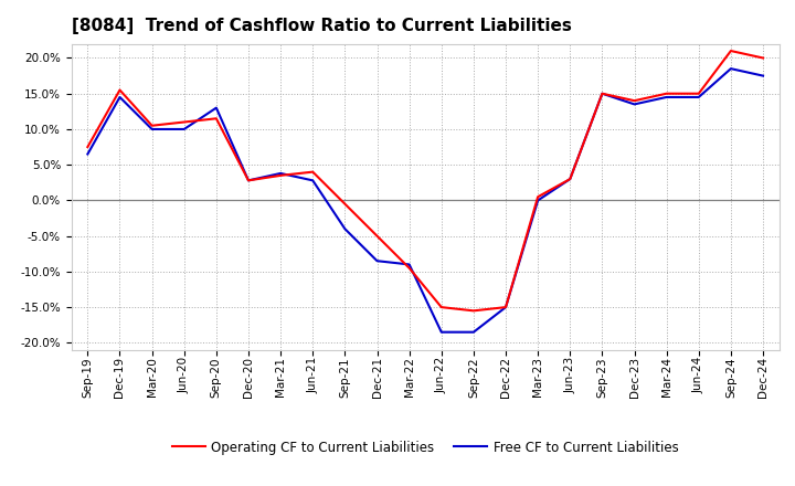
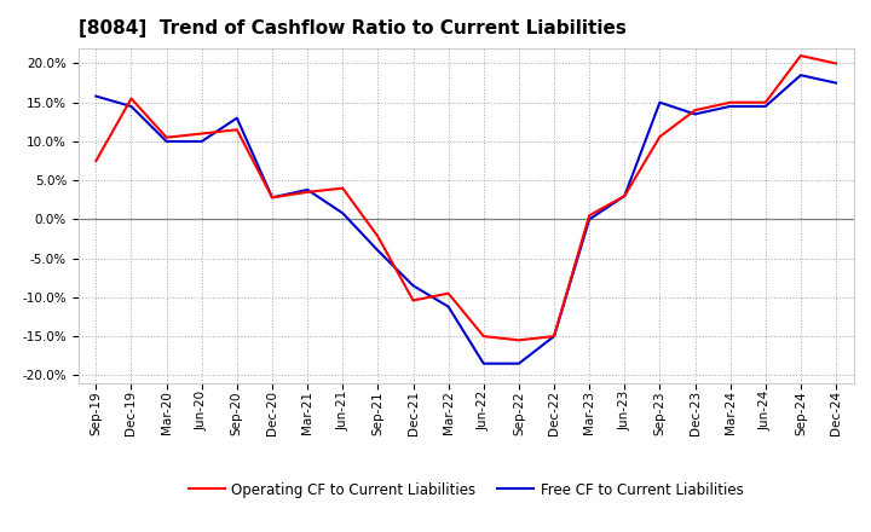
Free CF to Current Liabilities/Sep-19: 6.5% -> 15.8%
Free CF to Current Liabilities/Jun-21: 2.8% -> 0.8%
Operating CF to Current Liabilities/Sep-21: -0.5% -> -2.2%
Operating CF to Current Liabilities/Dec-21: -5.0% -> -10.4%
Free CF to Current Liabilities/Mar-22: -9.0% -> -11.2%
Operating CF to Current Liabilities/Sep-23: 15.0% -> 10.6%
